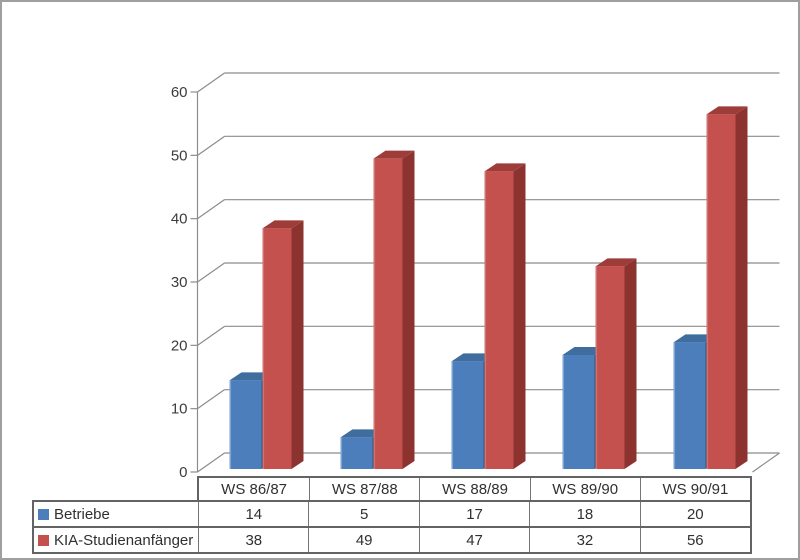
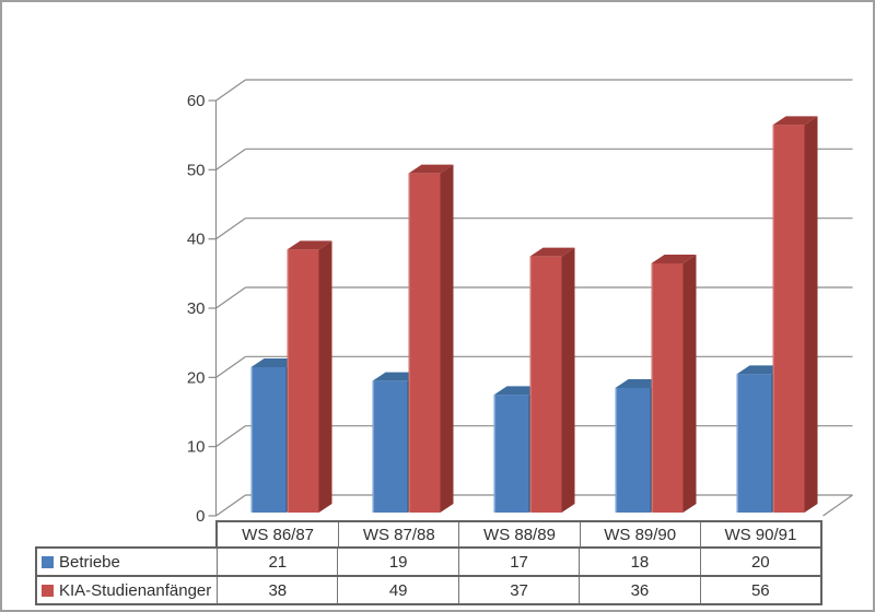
Betriebe/WS 86/87: 14 -> 21
Betriebe/WS 87/88: 5 -> 19
KIA-Studienanfänger/WS 88/89: 47 -> 37
KIA-Studienanfänger/WS 89/90: 32 -> 36
